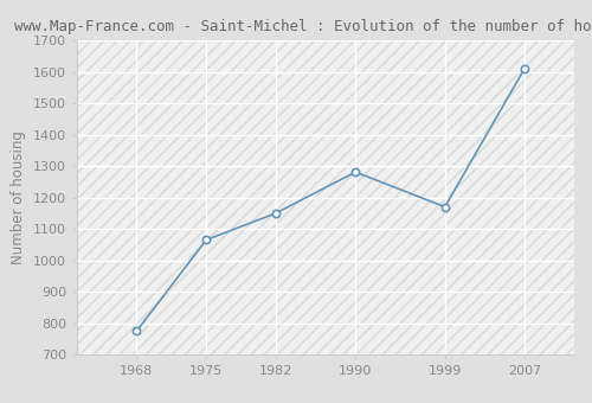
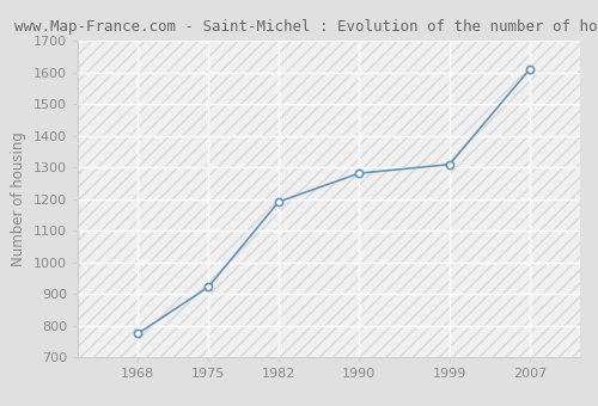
1975: 1065 -> 922
1982: 1150 -> 1191
1999: 1170 -> 1309
